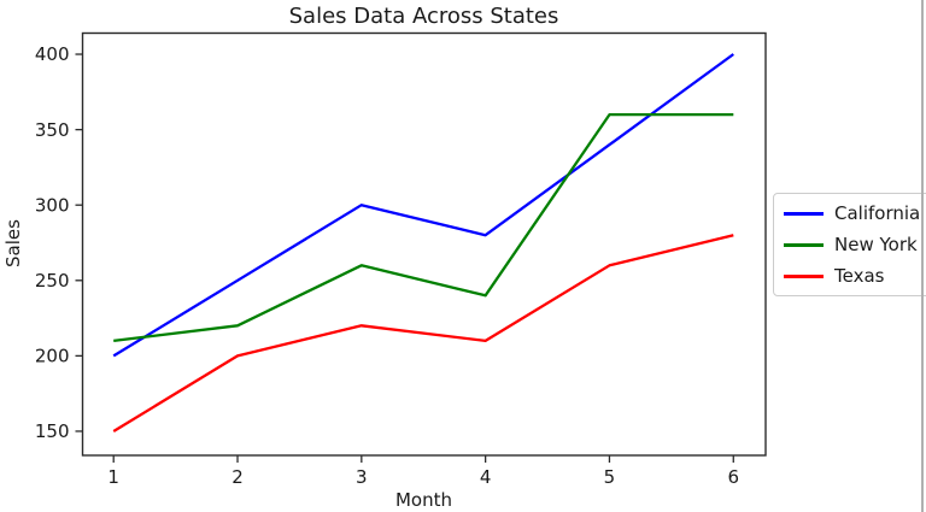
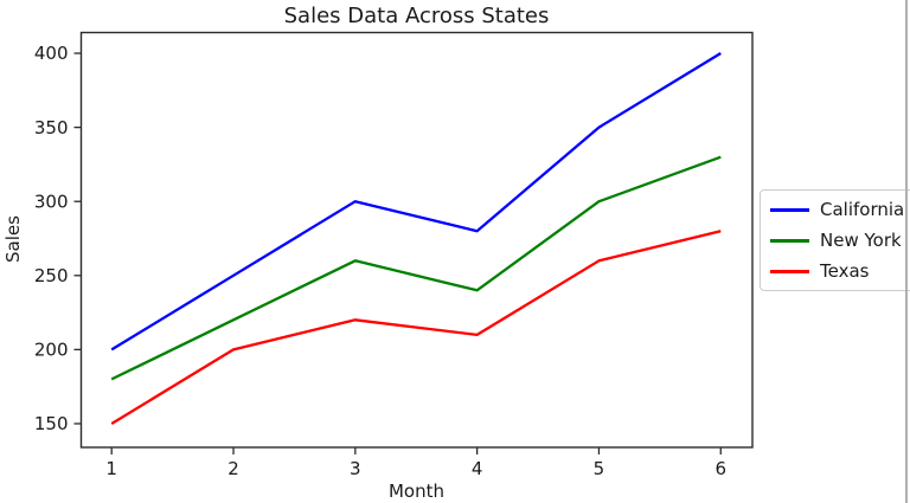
New York/1: 210 -> 180
California/5: 340 -> 350
New York/5: 360 -> 300
New York/6: 360 -> 330
